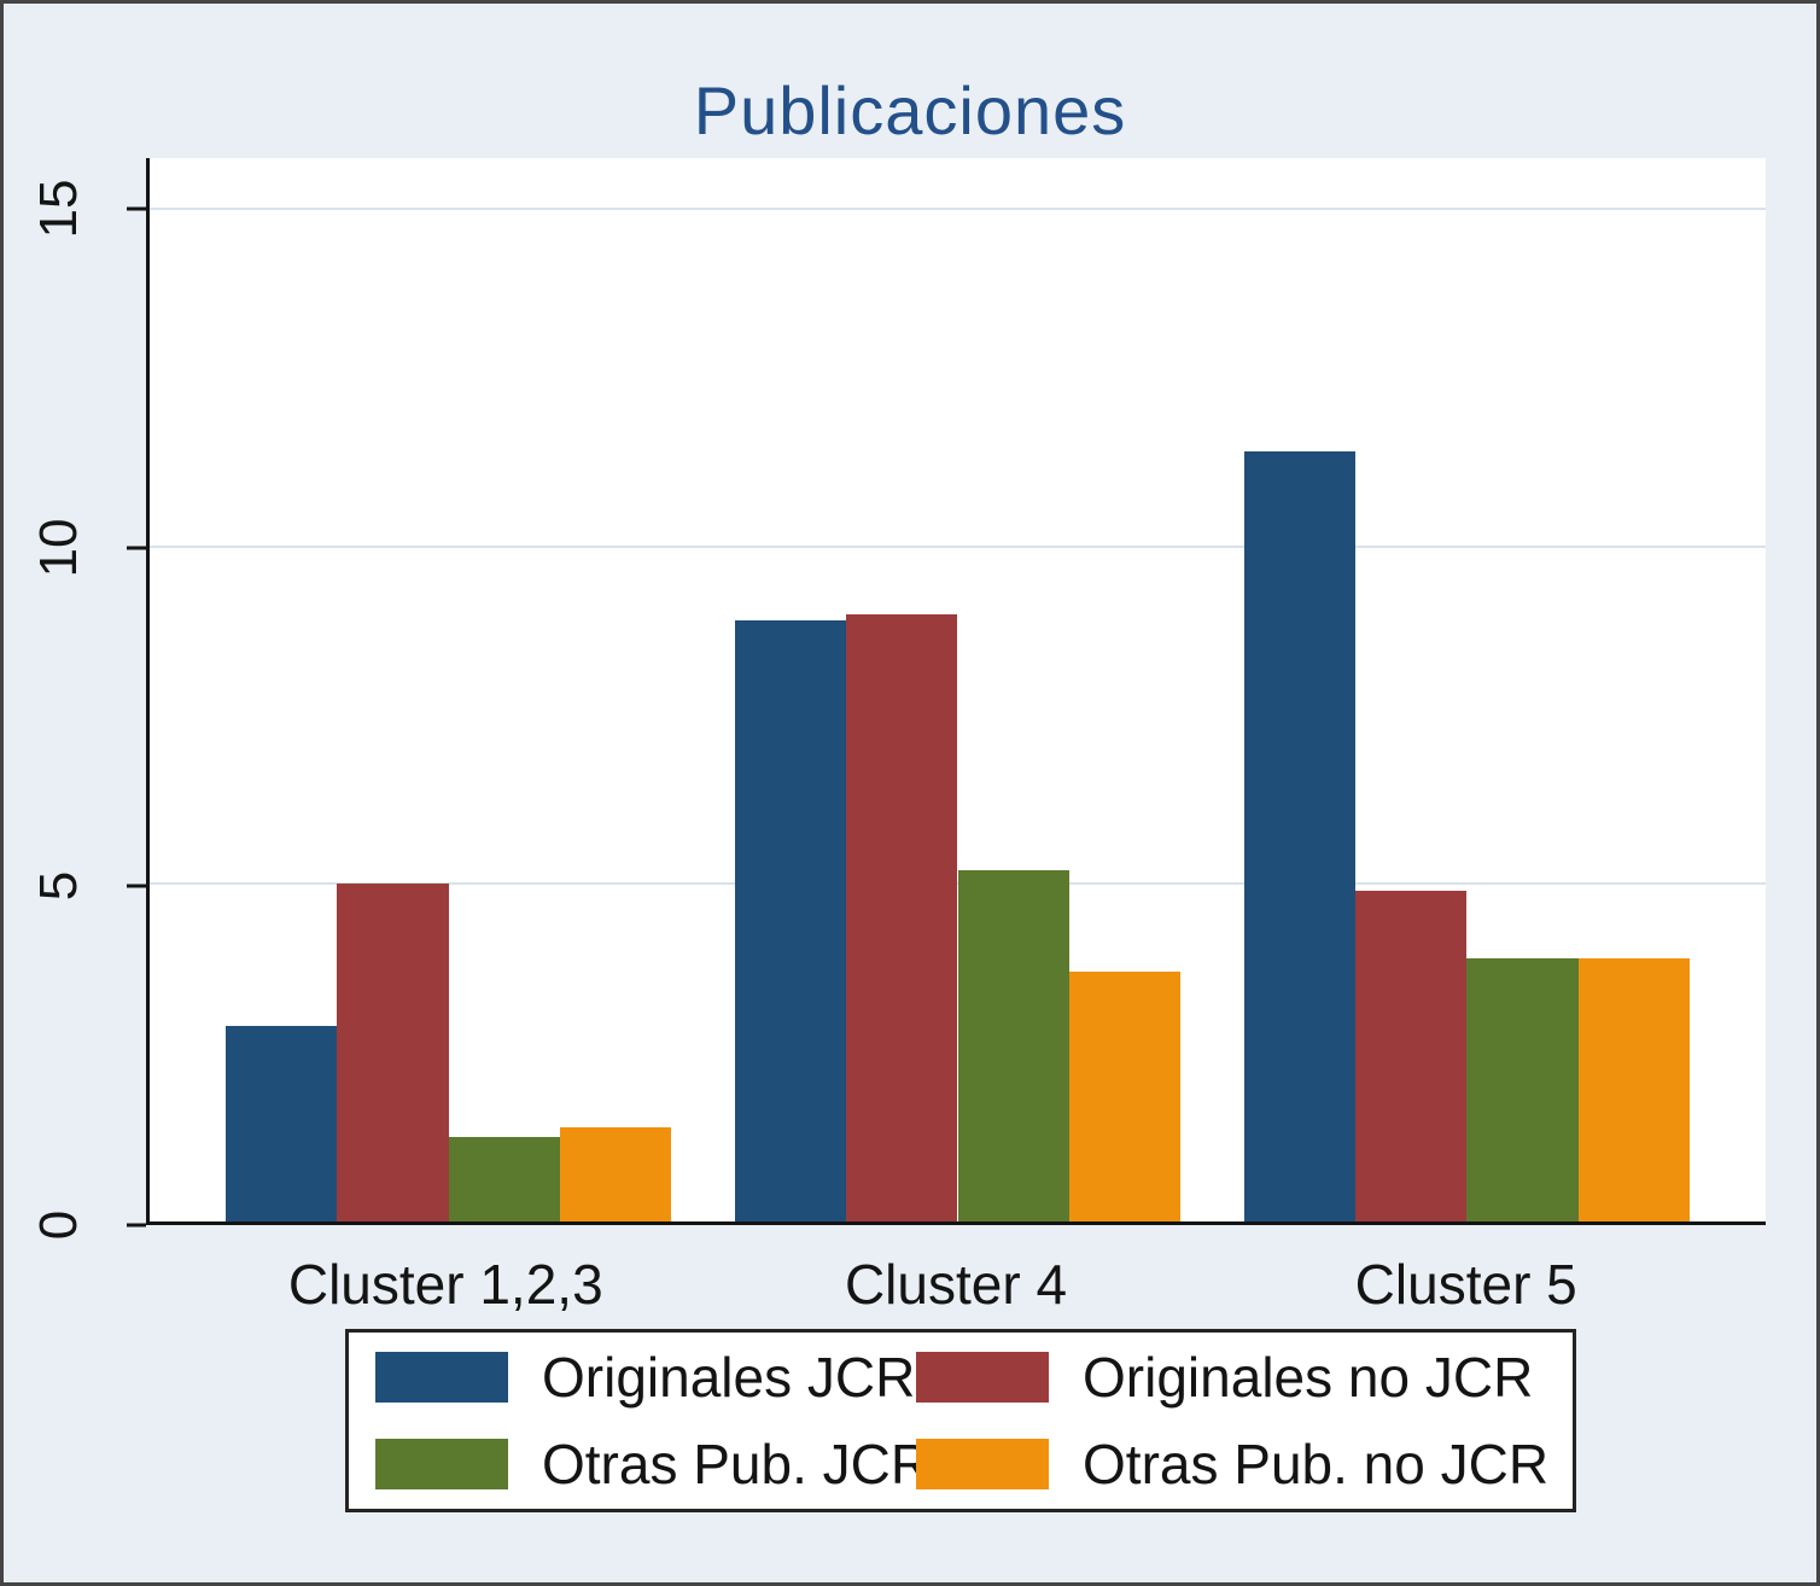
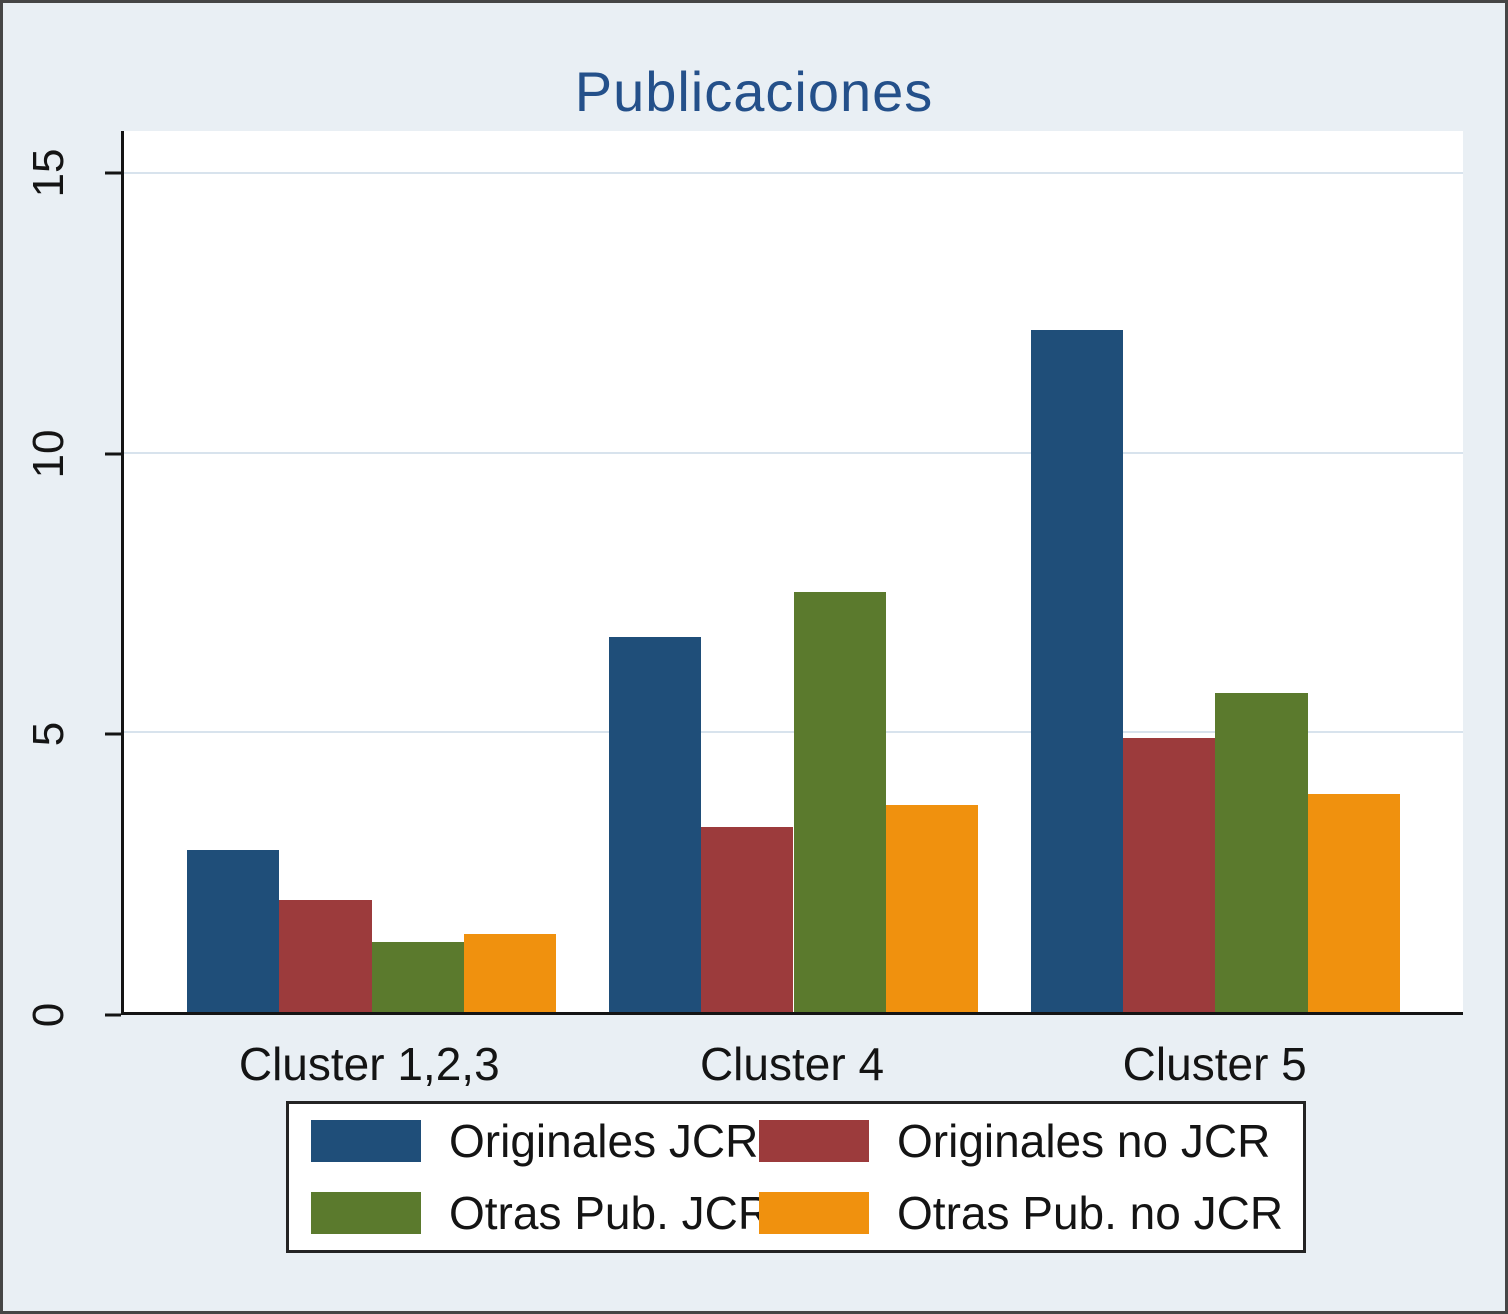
Originales no JCR/Cluster 1,2,3: 5.0 -> 2.0
Originales JCR/Cluster 4: 8.9 -> 6.7
Originales no JCR/Cluster 4: 9.0 -> 3.3
Otras Pub. JCR/Cluster 4: 5.2 -> 7.5
Originales JCR/Cluster 5: 11.4 -> 12.2
Otras Pub. JCR/Cluster 5: 3.9 -> 5.7
